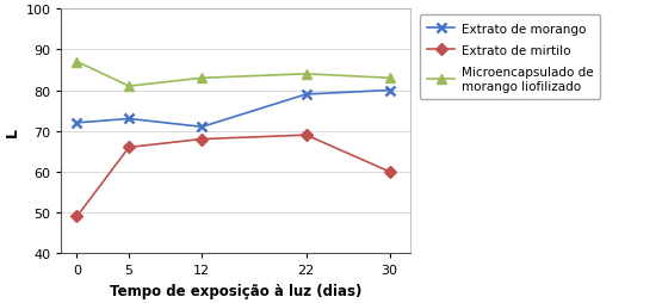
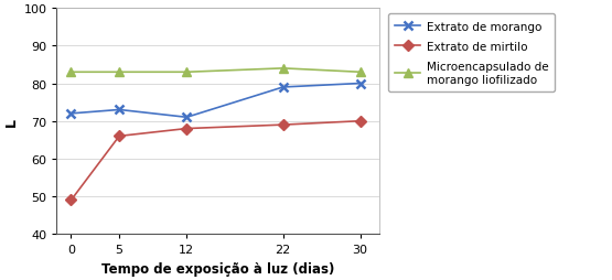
Microencapsulado de morango liofilizado/0: 87 -> 83
Microencapsulado de morango liofilizado/5: 81 -> 83
Extrato de mirtilo/30: 60 -> 70
